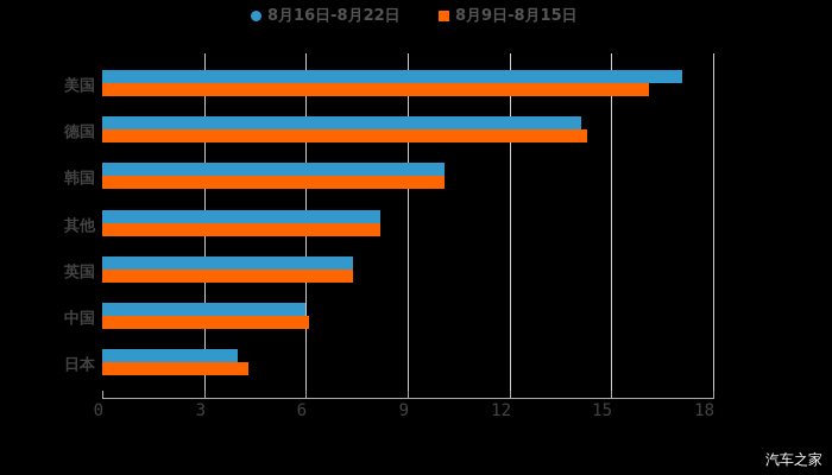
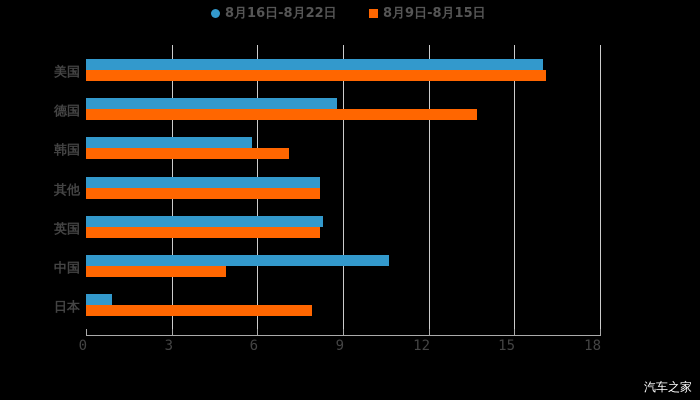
8月16日-8月22日/美国: 17.1 -> 16.0
8月16日-8月22日/德国: 14.1 -> 8.8
8月9日-8月15日/德国: 14.3 -> 13.7
8月16日-8月22日/韩国: 10.1 -> 5.8
8月9日-8月15日/韩国: 10.1 -> 7.1
8月16日-8月22日/英国: 7.4 -> 8.3
8月9日-8月15日/英国: 7.4 -> 8.2
8月16日-8月22日/中国: 6.0 -> 10.6
8月9日-8月15日/中国: 6.1 -> 4.9
8月16日-8月22日/日本: 4.0 -> 0.9
8月9日-8月15日/日本: 4.3 -> 7.9
